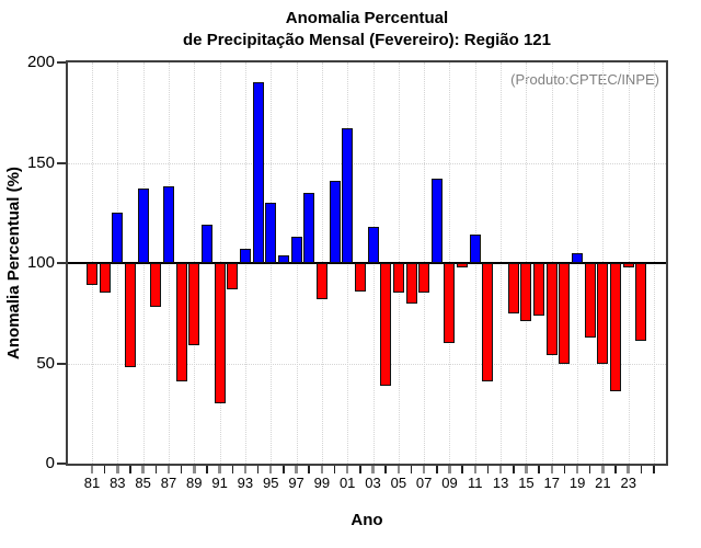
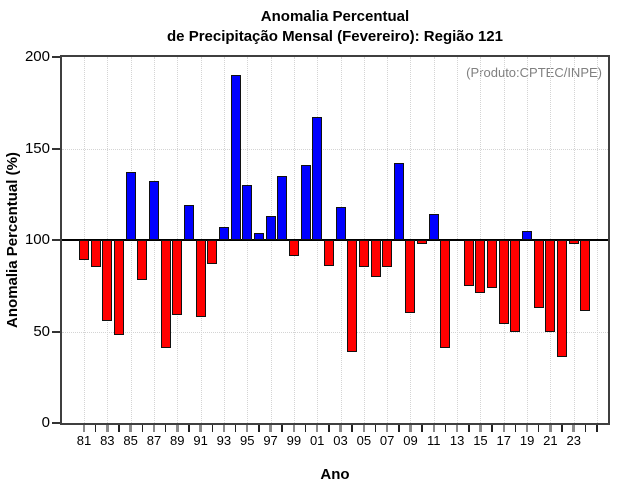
83: 125 -> 56
87: 138 -> 132
91: 30 -> 58
99: 82 -> 91
